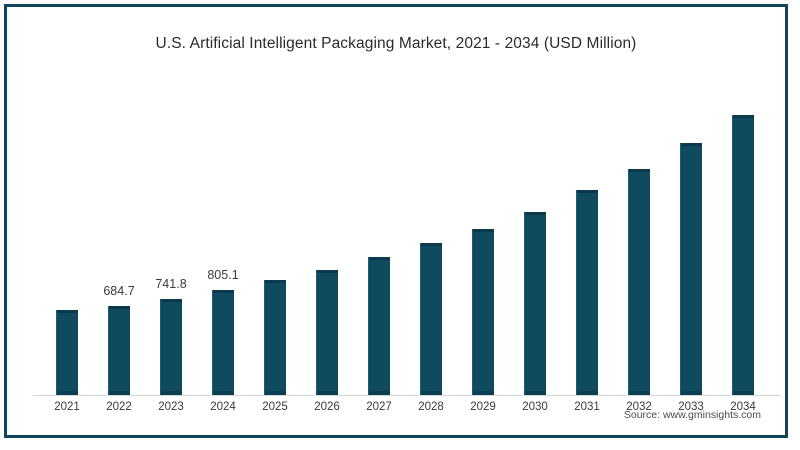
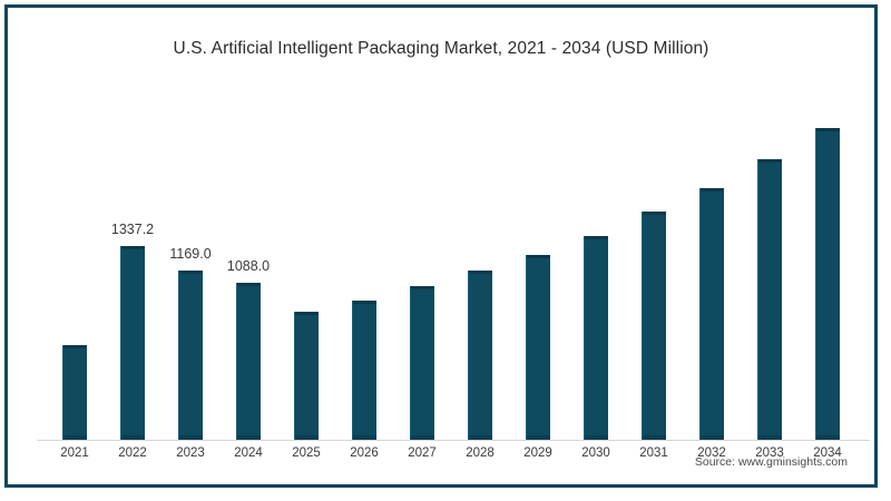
2022: 684.7 -> 1337.2
2023: 741.8 -> 1169.0
2024: 805.1 -> 1088.0
